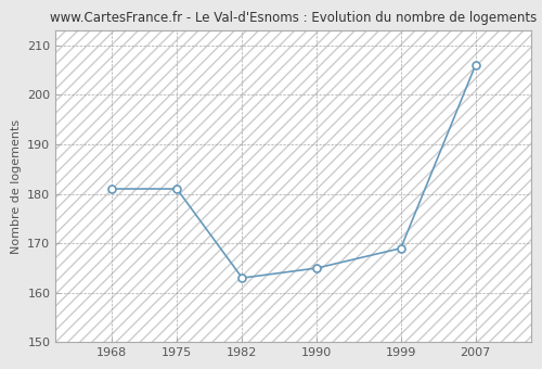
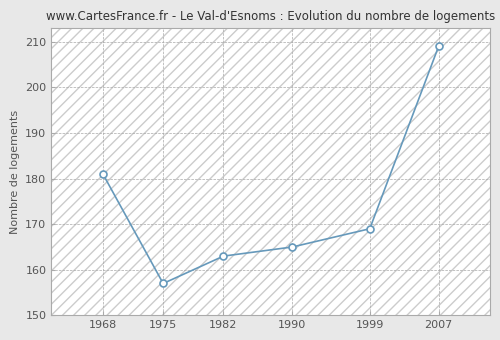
1975: 181 -> 157
2007: 206 -> 209
